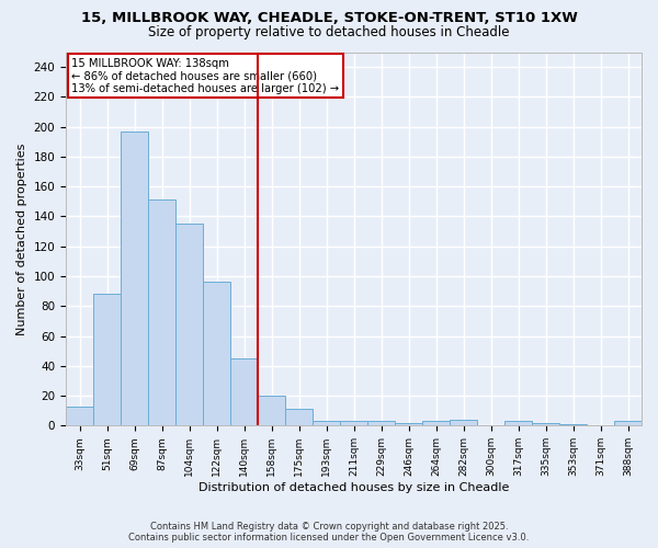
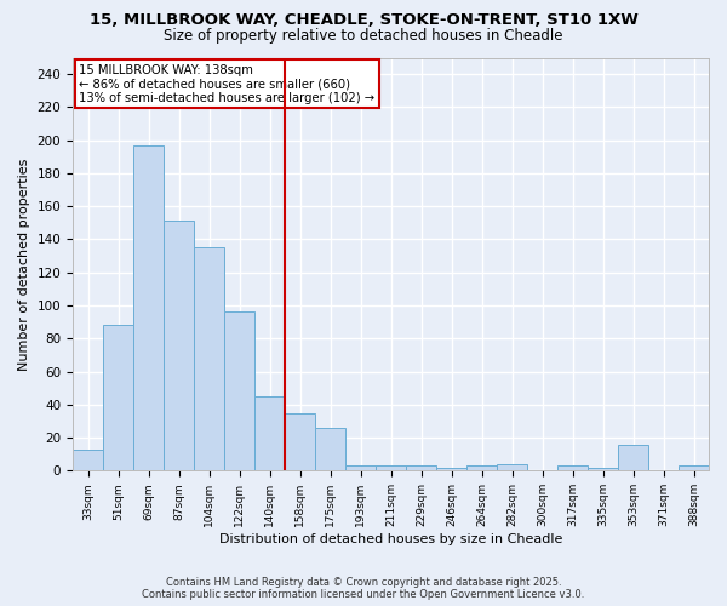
158sqm: 20 -> 35
175sqm: 11 -> 26
353sqm: 1 -> 16
